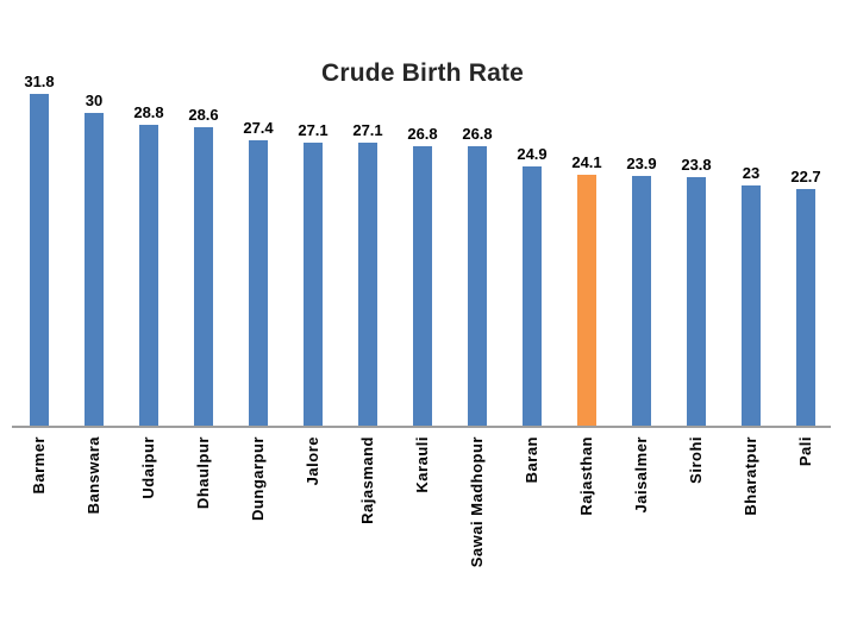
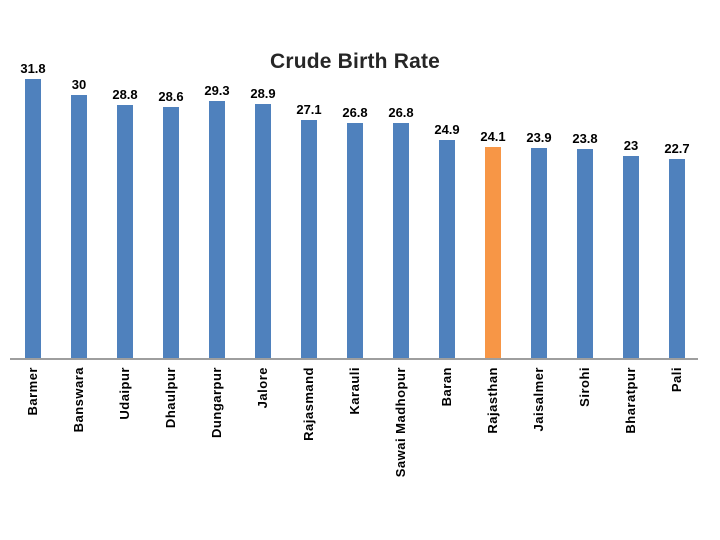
Dungarpur: 27.4 -> 29.3
Jalore: 27.1 -> 28.9
